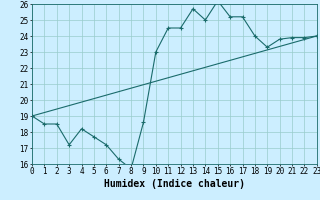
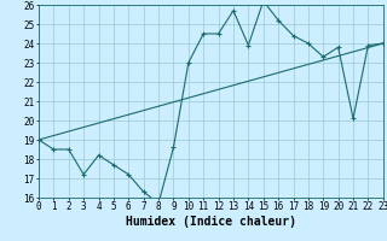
14: 25.0 -> 23.9
17: 25.2 -> 24.4
21: 23.9 -> 20.1
